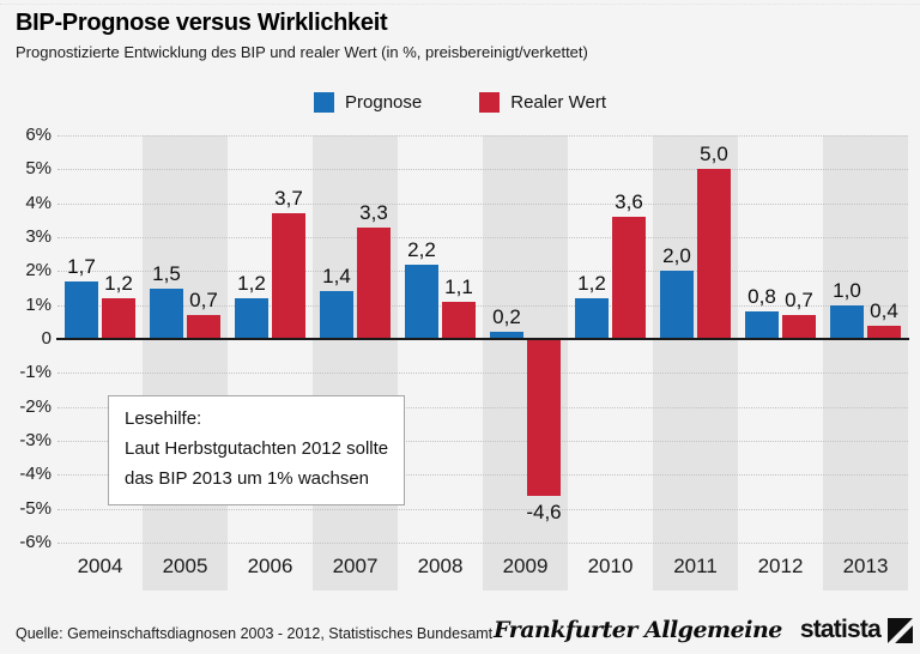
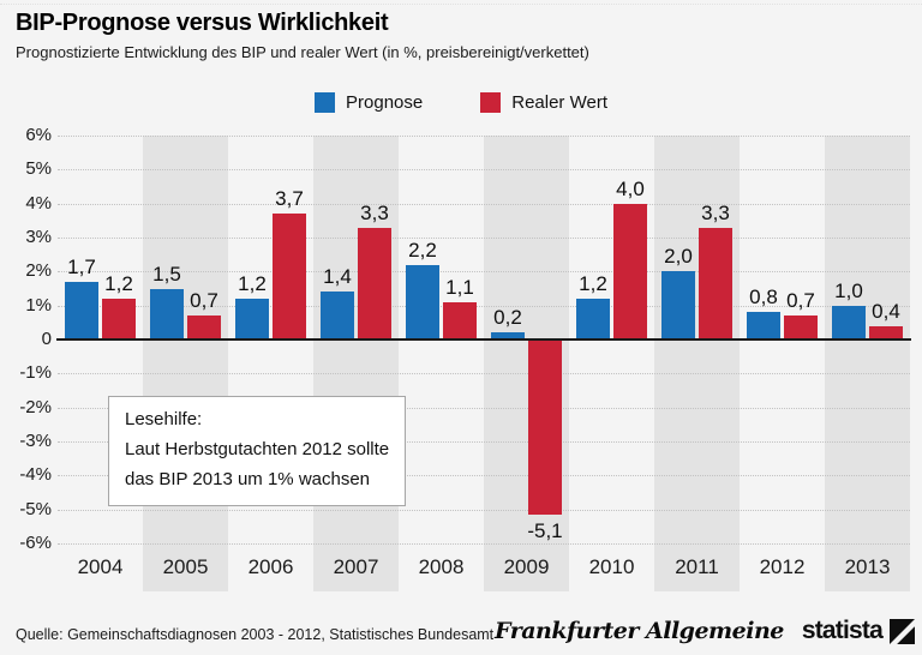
Realer Wert/2009: -4,6 -> -5,1
Realer Wert/2010: 3,6 -> 4,0
Realer Wert/2011: 5,0 -> 3,3
